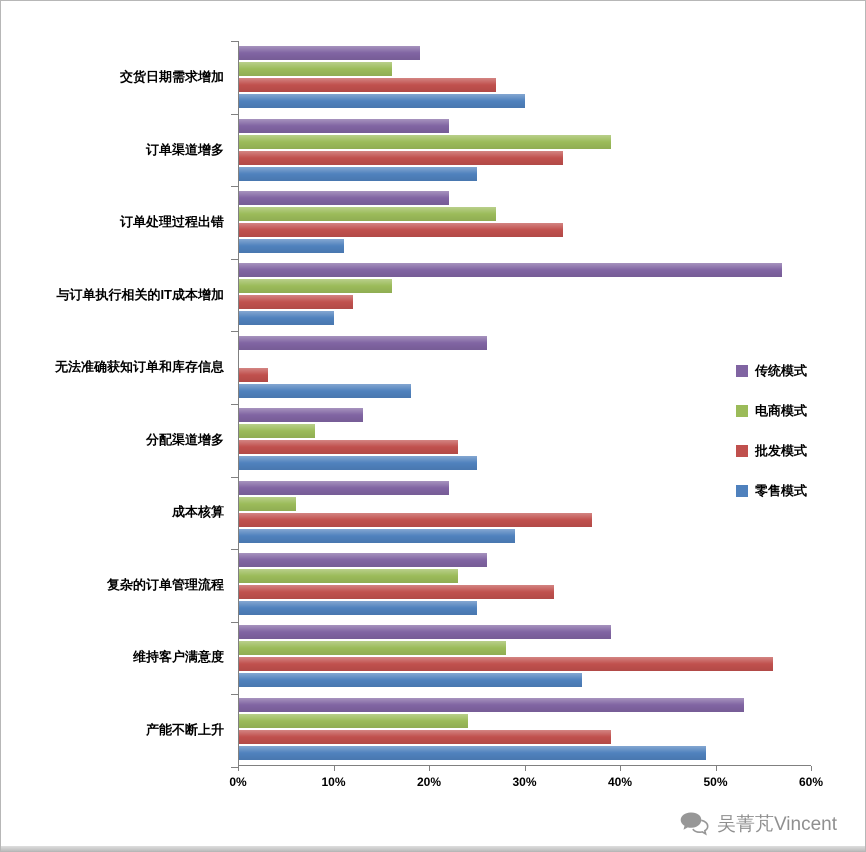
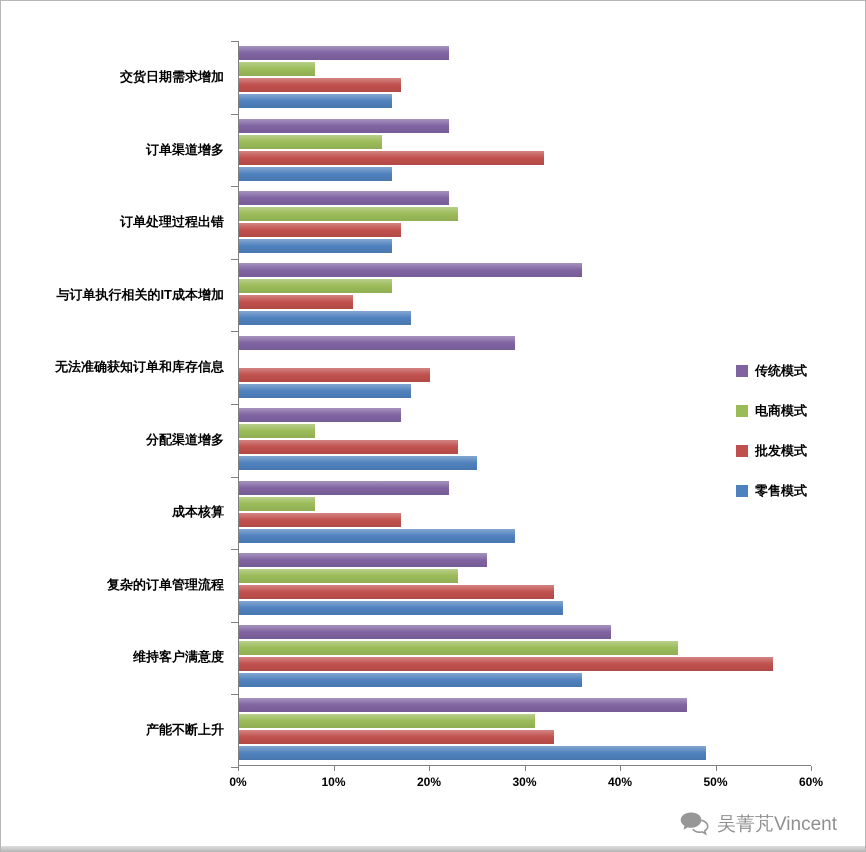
传统模式/交货日期需求增加: 19% -> 22%
电商模式/交货日期需求增加: 16% -> 8%
批发模式/交货日期需求增加: 27% -> 17%
零售模式/交货日期需求增加: 30% -> 16%
电商模式/订单渠道增多: 39% -> 15%
批发模式/订单渠道增多: 34% -> 32%
零售模式/订单渠道增多: 25% -> 16%
电商模式/订单处理过程出错: 27% -> 23%
批发模式/订单处理过程出错: 34% -> 17%
零售模式/订单处理过程出错: 11% -> 16%
传统模式/与订单执行相关的IT成本增加: 57% -> 36%
零售模式/与订单执行相关的IT成本增加: 10% -> 18%
传统模式/无法准确获知订单和库存信息: 26% -> 29%
批发模式/无法准确获知订单和库存信息: 3% -> 20%
传统模式/分配渠道增多: 13% -> 17%
电商模式/成本核算: 6% -> 8%
批发模式/成本核算: 37% -> 17%
零售模式/复杂的订单管理流程: 25% -> 34%
电商模式/维持客户满意度: 28% -> 46%
传统模式/产能不断上升: 53% -> 47%
电商模式/产能不断上升: 24% -> 31%
批发模式/产能不断上升: 39% -> 33%
